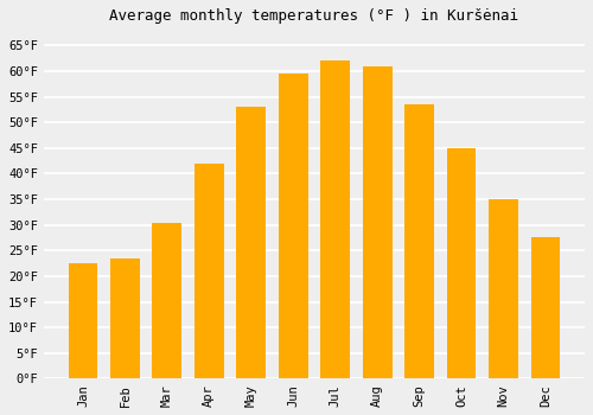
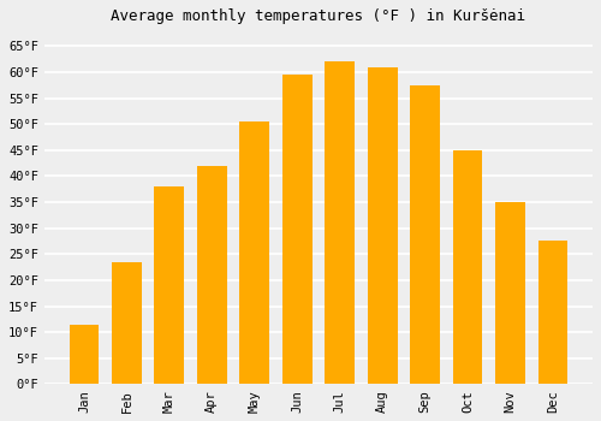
Jan: 22.5°F -> 11.5°F
Mar: 30.5°F -> 38.0°F
May: 53.0°F -> 50.5°F
Sep: 53.5°F -> 57.5°F
